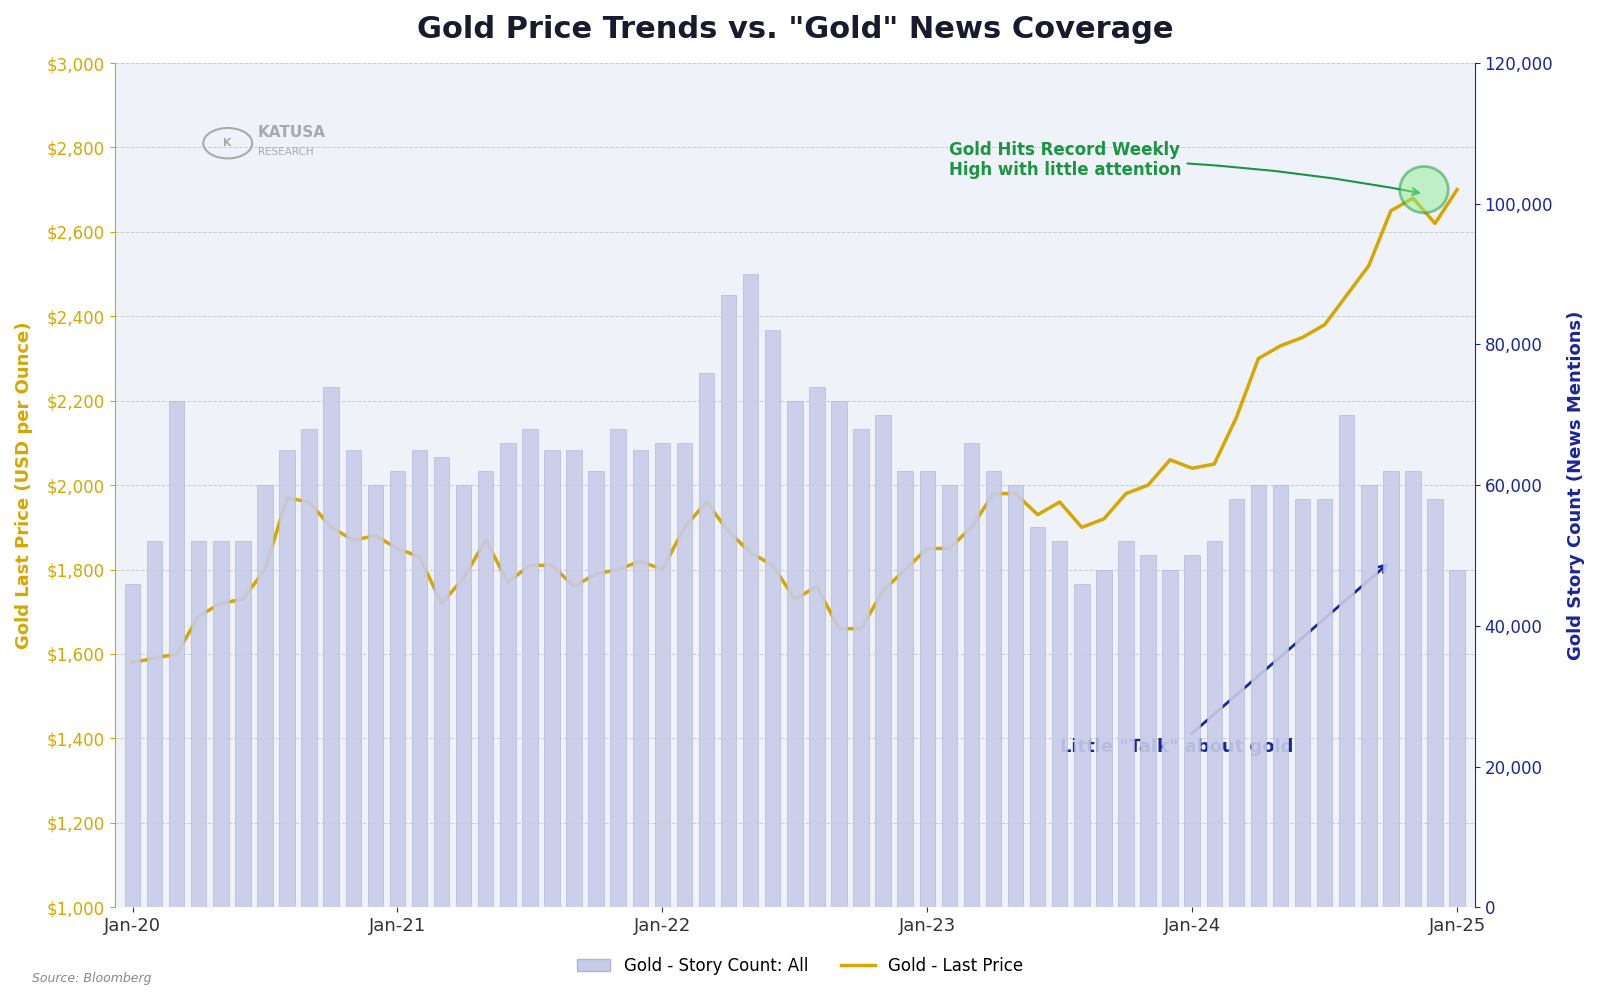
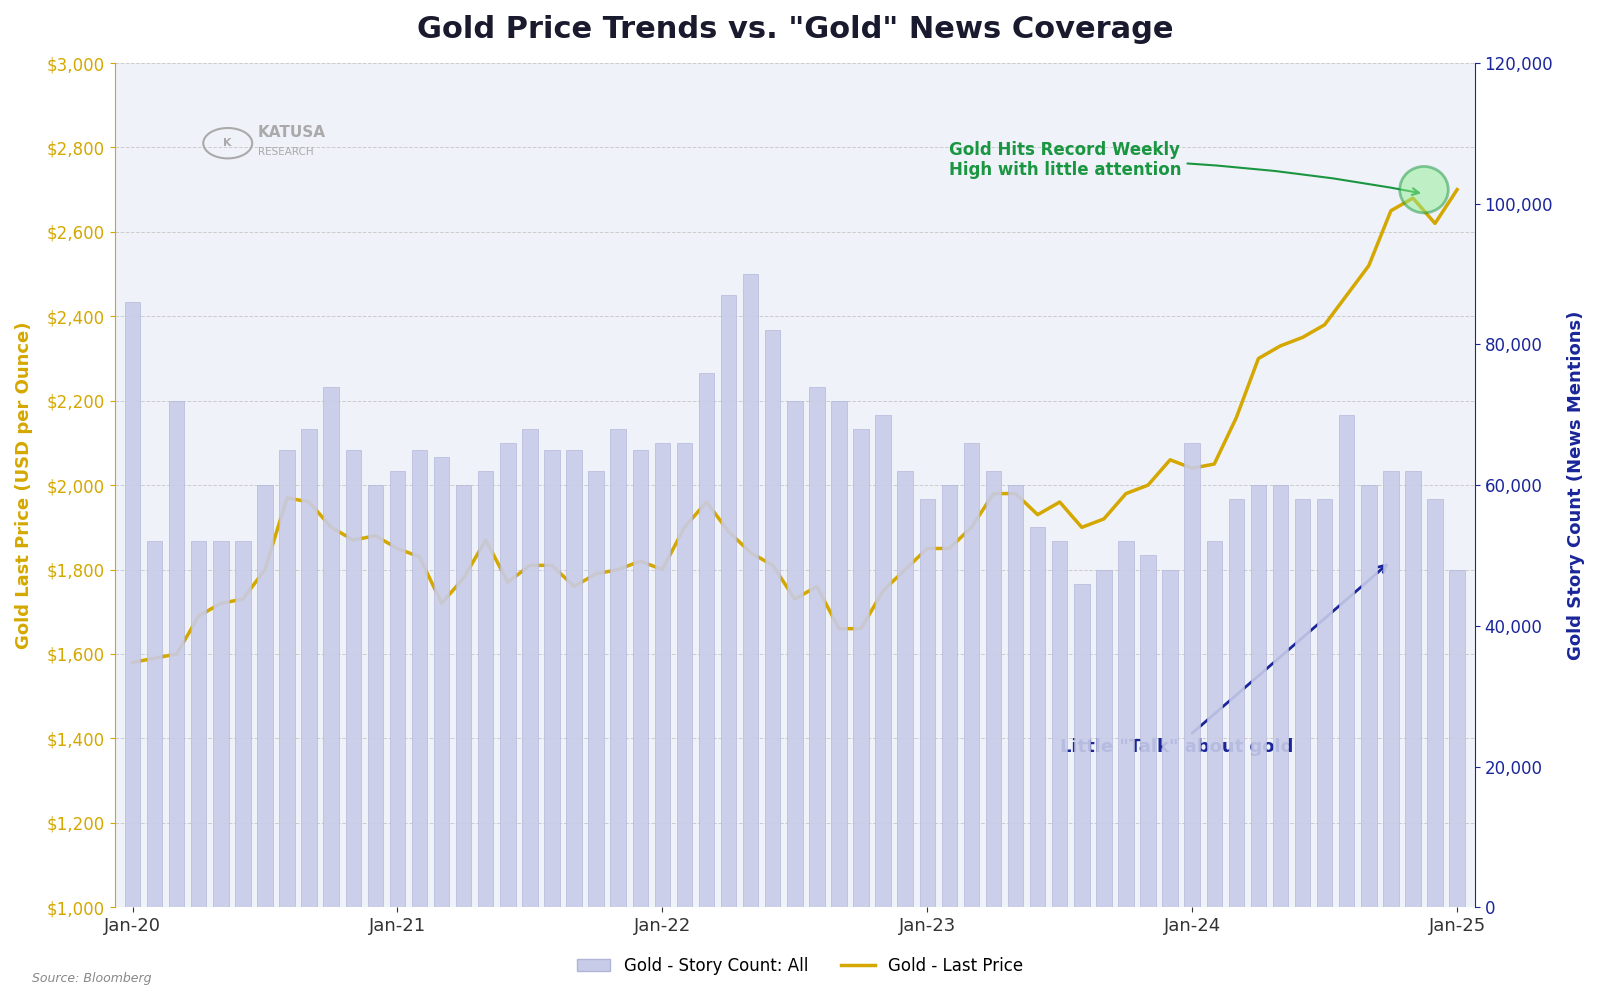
Gold - Story Count: All/Jan-20: 46,000 -> 86,000
Gold - Story Count: All/Jan-23: 62,000 -> 58,000
Gold - Story Count: All/Jan-24: 50,000 -> 66,000
